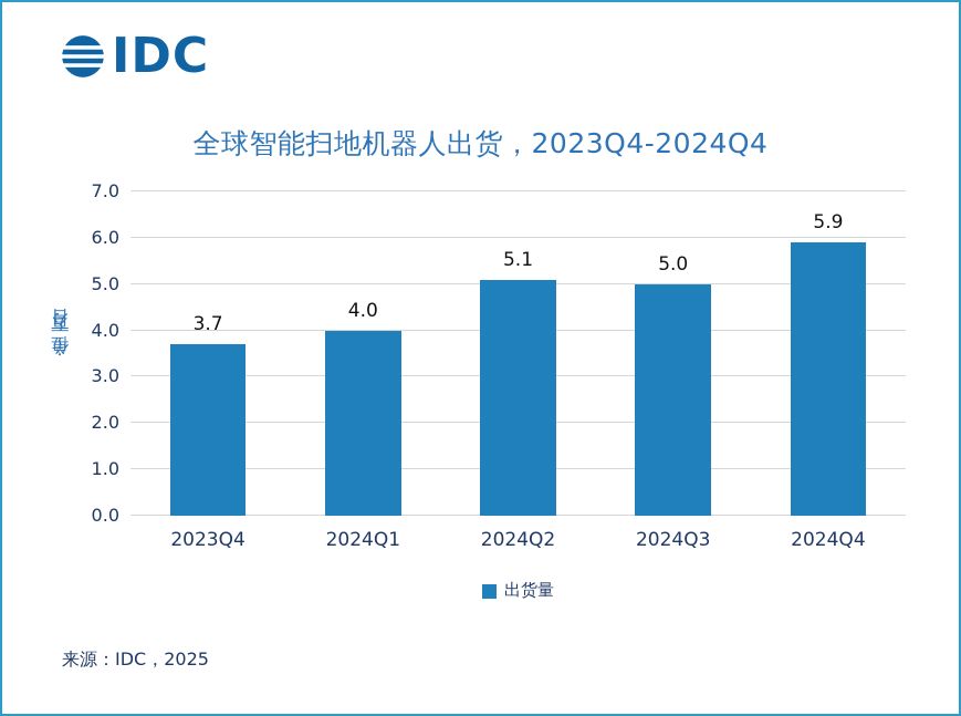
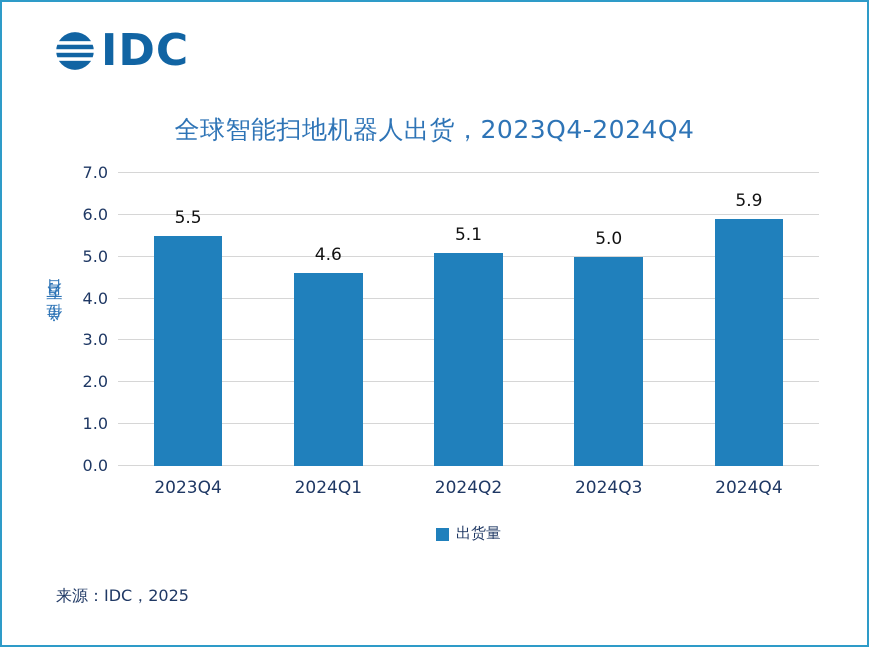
2023Q4: 3.7 -> 5.5
2024Q1: 4.0 -> 4.6
